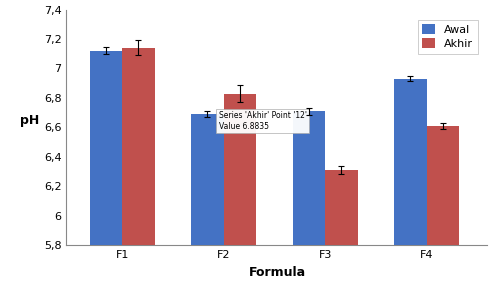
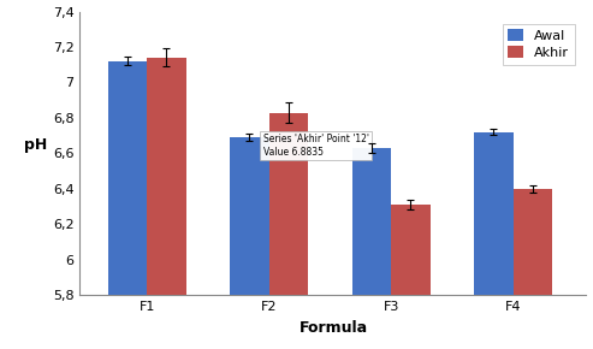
Awal/F3: 6,71 -> 6,63
Awal/F4: 6,93 -> 6,72
Akhir/F4: 6,61 -> 6,40
